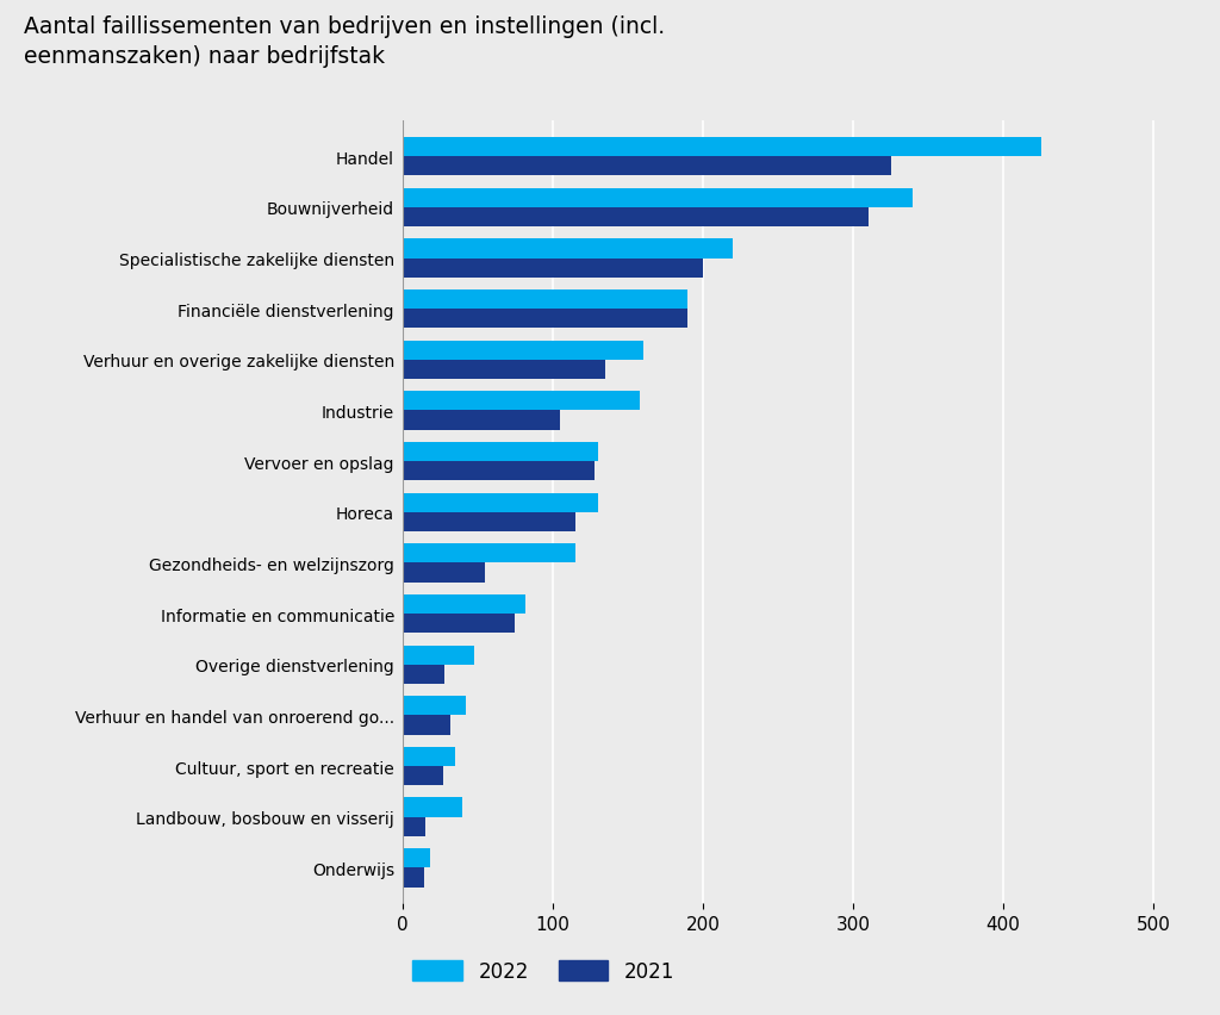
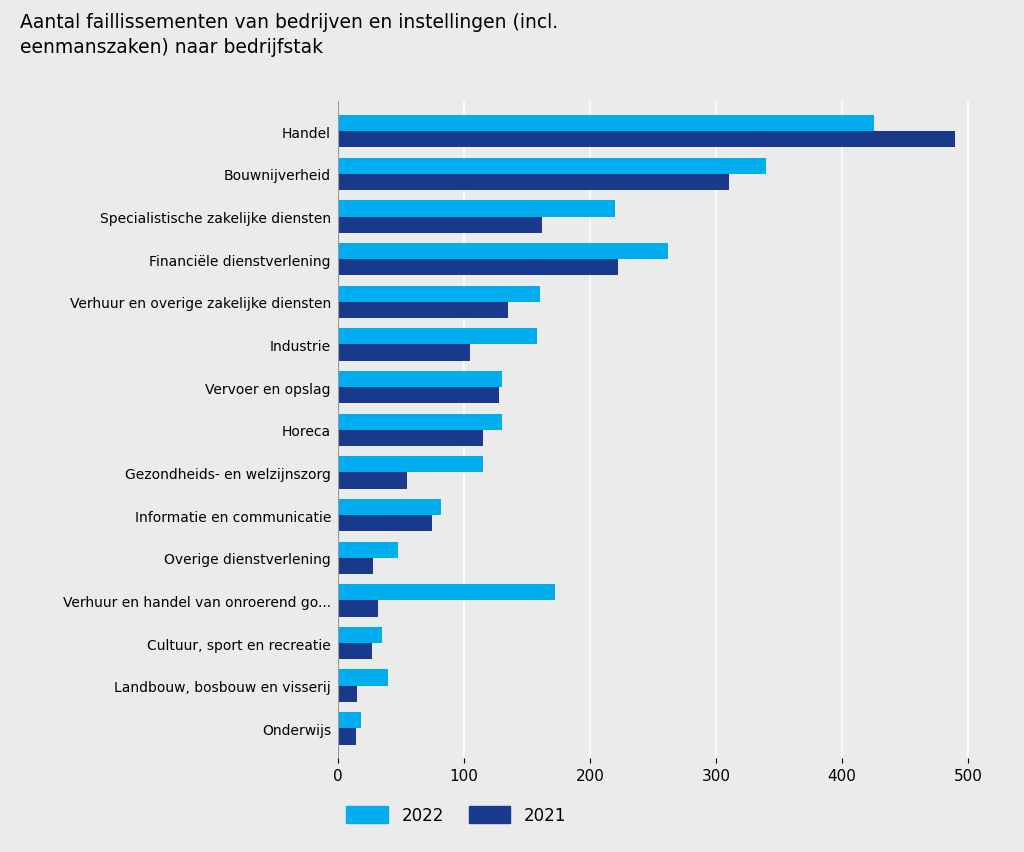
2021/Handel: 325 -> 490
2021/Specialistische zakelijke diensten: 200 -> 162
2022/Financiële dienstverlening: 190 -> 262
2021/Financiële dienstverlening: 190 -> 222
2022/Verhuur en handel van onroerend go...: 42 -> 172
